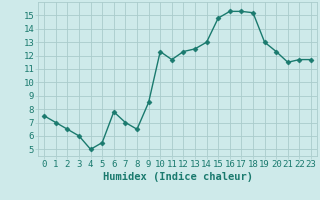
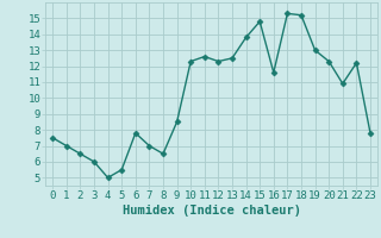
11: 11.7 -> 12.6
14: 13.0 -> 13.8
16: 15.3 -> 11.6
21: 11.5 -> 10.9
22: 11.7 -> 12.2
23: 11.7 -> 7.8
